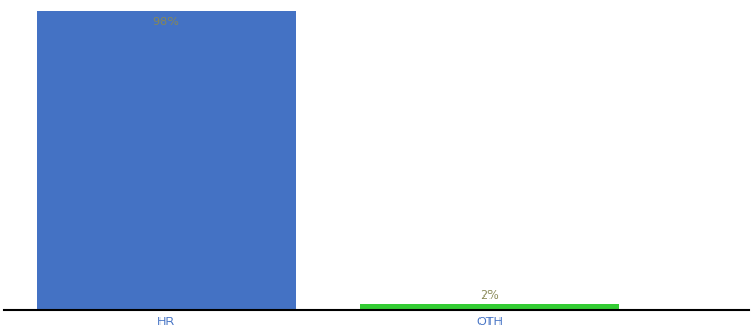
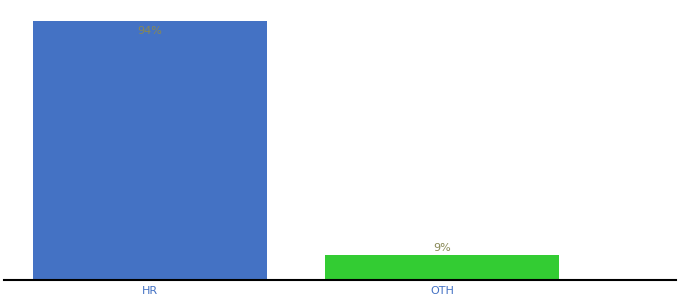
HR: 98% -> 94%
OTH: 2% -> 9%
